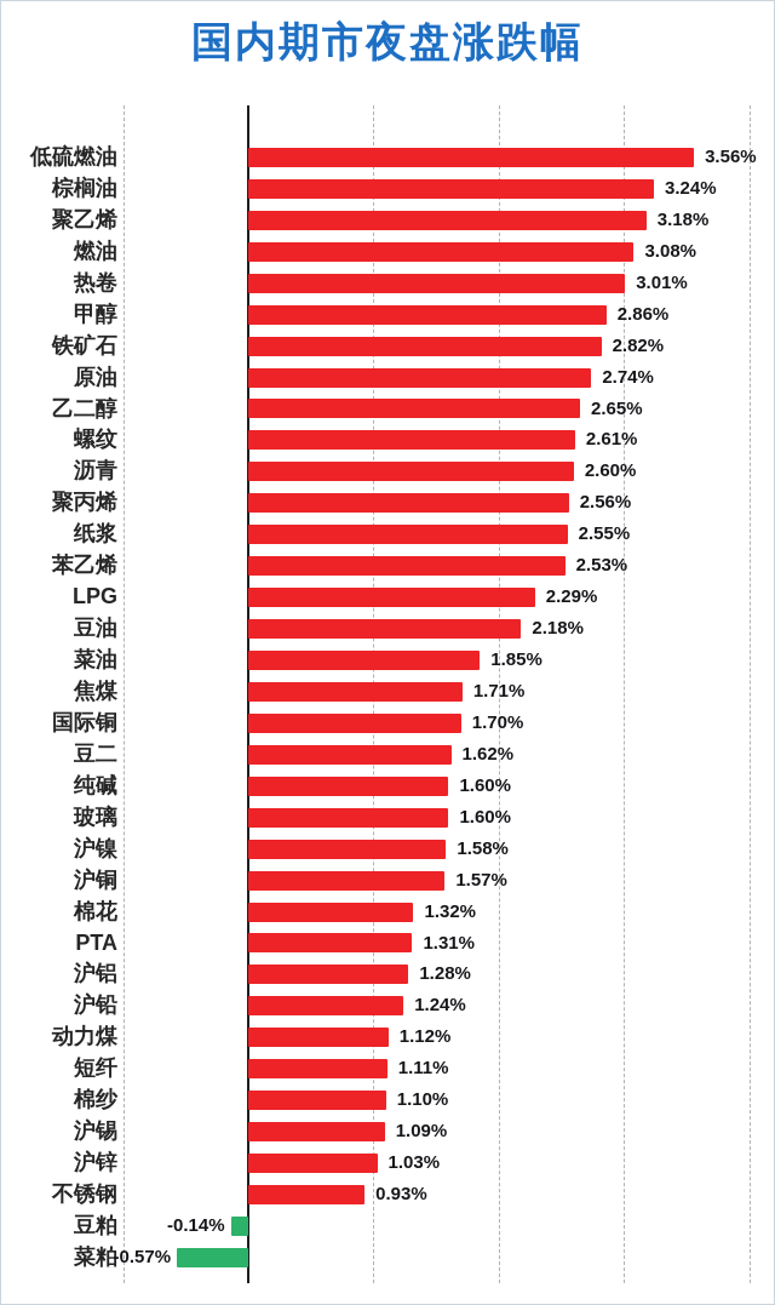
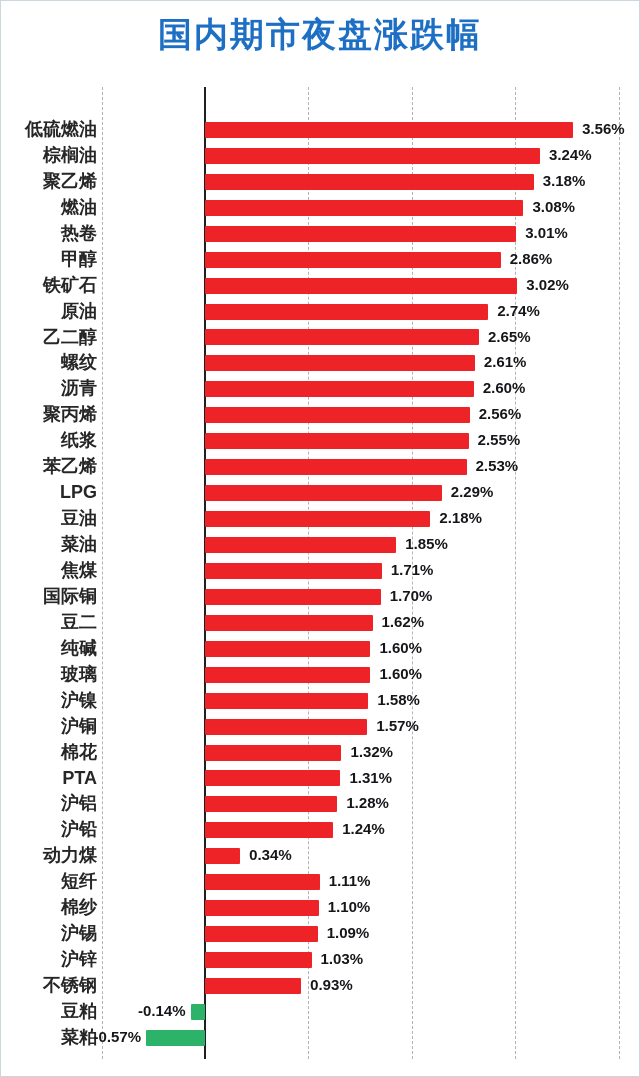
铁矿石: 2.82% -> 3.02%
动力煤: 1.12% -> 0.34%
